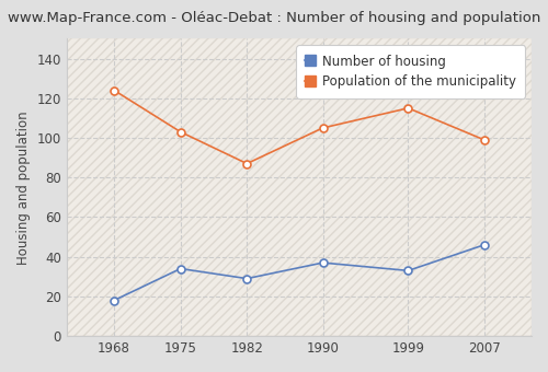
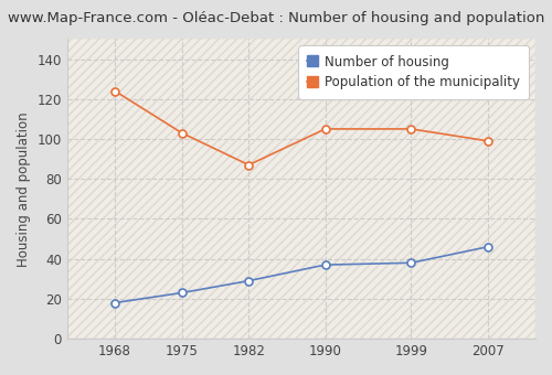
Number of housing/1975: 34 -> 23
Number of housing/1999: 33 -> 38
Population of the municipality/1999: 115 -> 105
